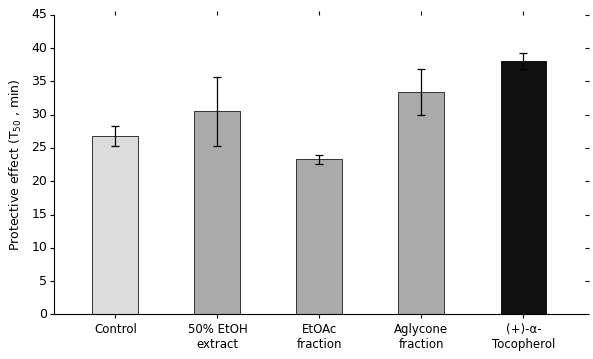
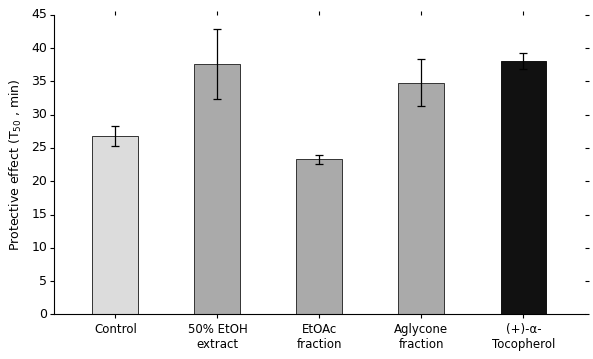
50% EtOH extract: 30.5 -> 37.6
Aglycone fraction: 33.4 -> 34.8
